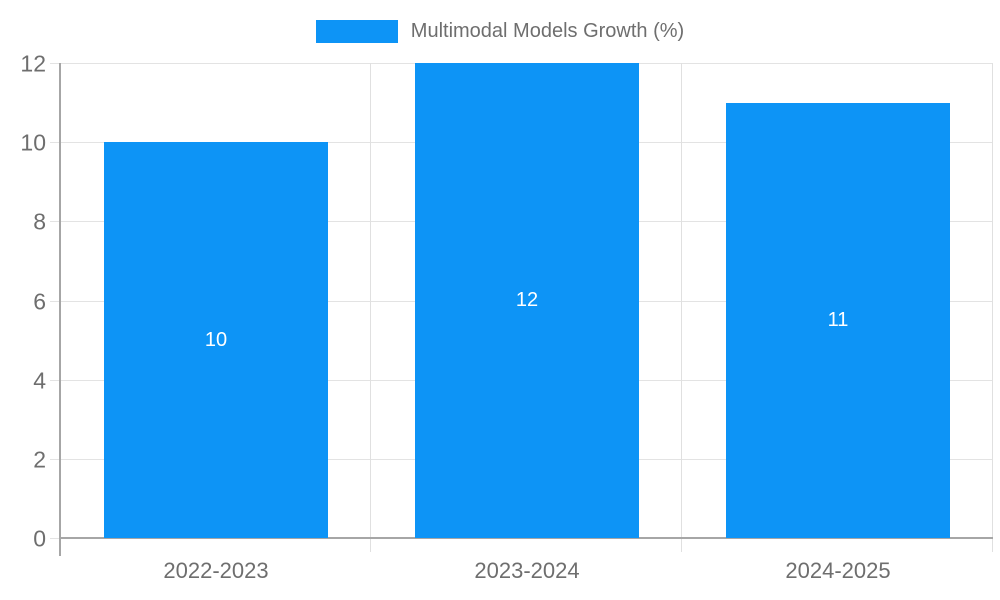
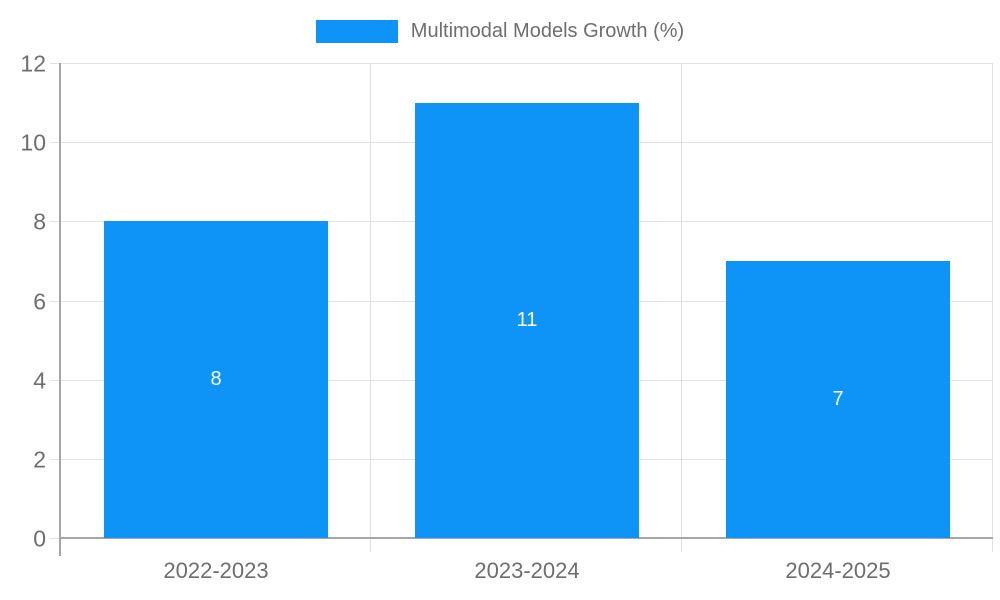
2022-2023: 10 -> 8
2023-2024: 12 -> 11
2024-2025: 11 -> 7
